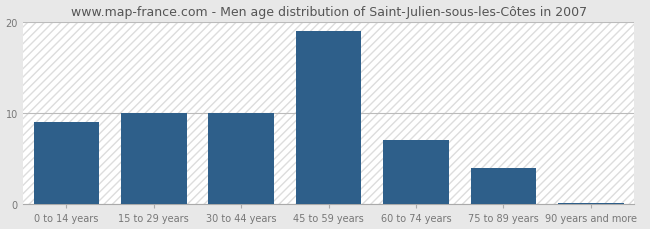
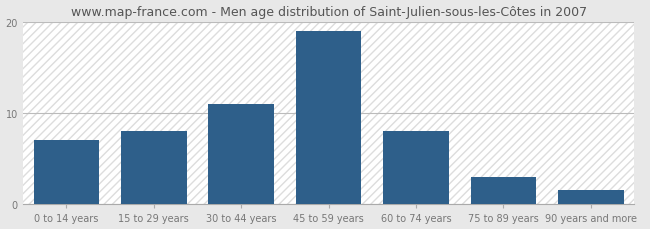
0 to 14 years: 9.0 -> 7.0
15 to 29 years: 10.0 -> 8.0
30 to 44 years: 10.0 -> 11.0
60 to 74 years: 7.0 -> 8.0
75 to 89 years: 4.0 -> 3.0
90 years and more: 0.2 -> 1.6
